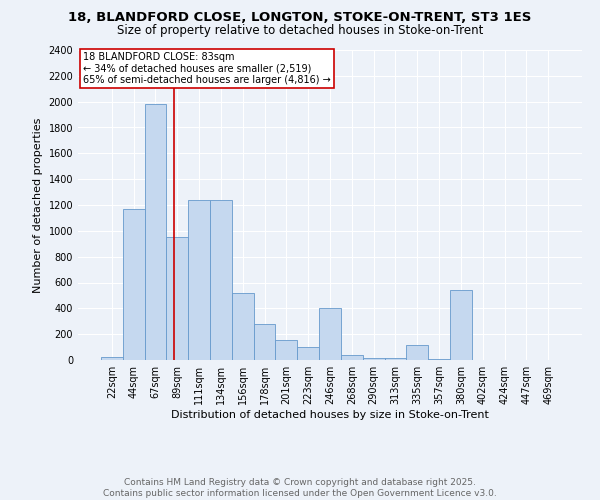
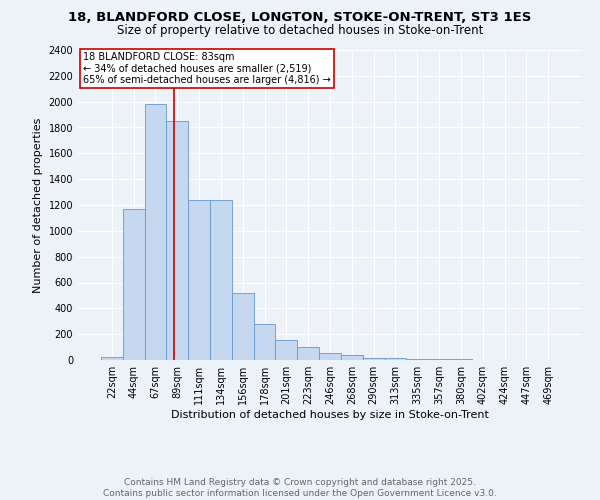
89sqm: 950 -> 1850
246sqm: 400 -> 60
335sqm: 120 -> 10
380sqm: 540 -> 0
